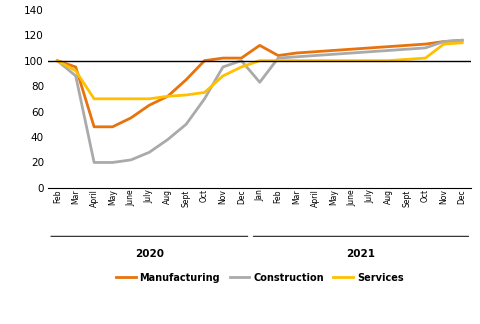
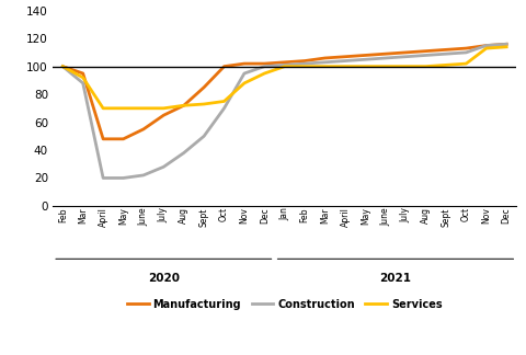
Manufacturing/Jan: 112 -> 103
Construction/Jan: 83 -> 101
